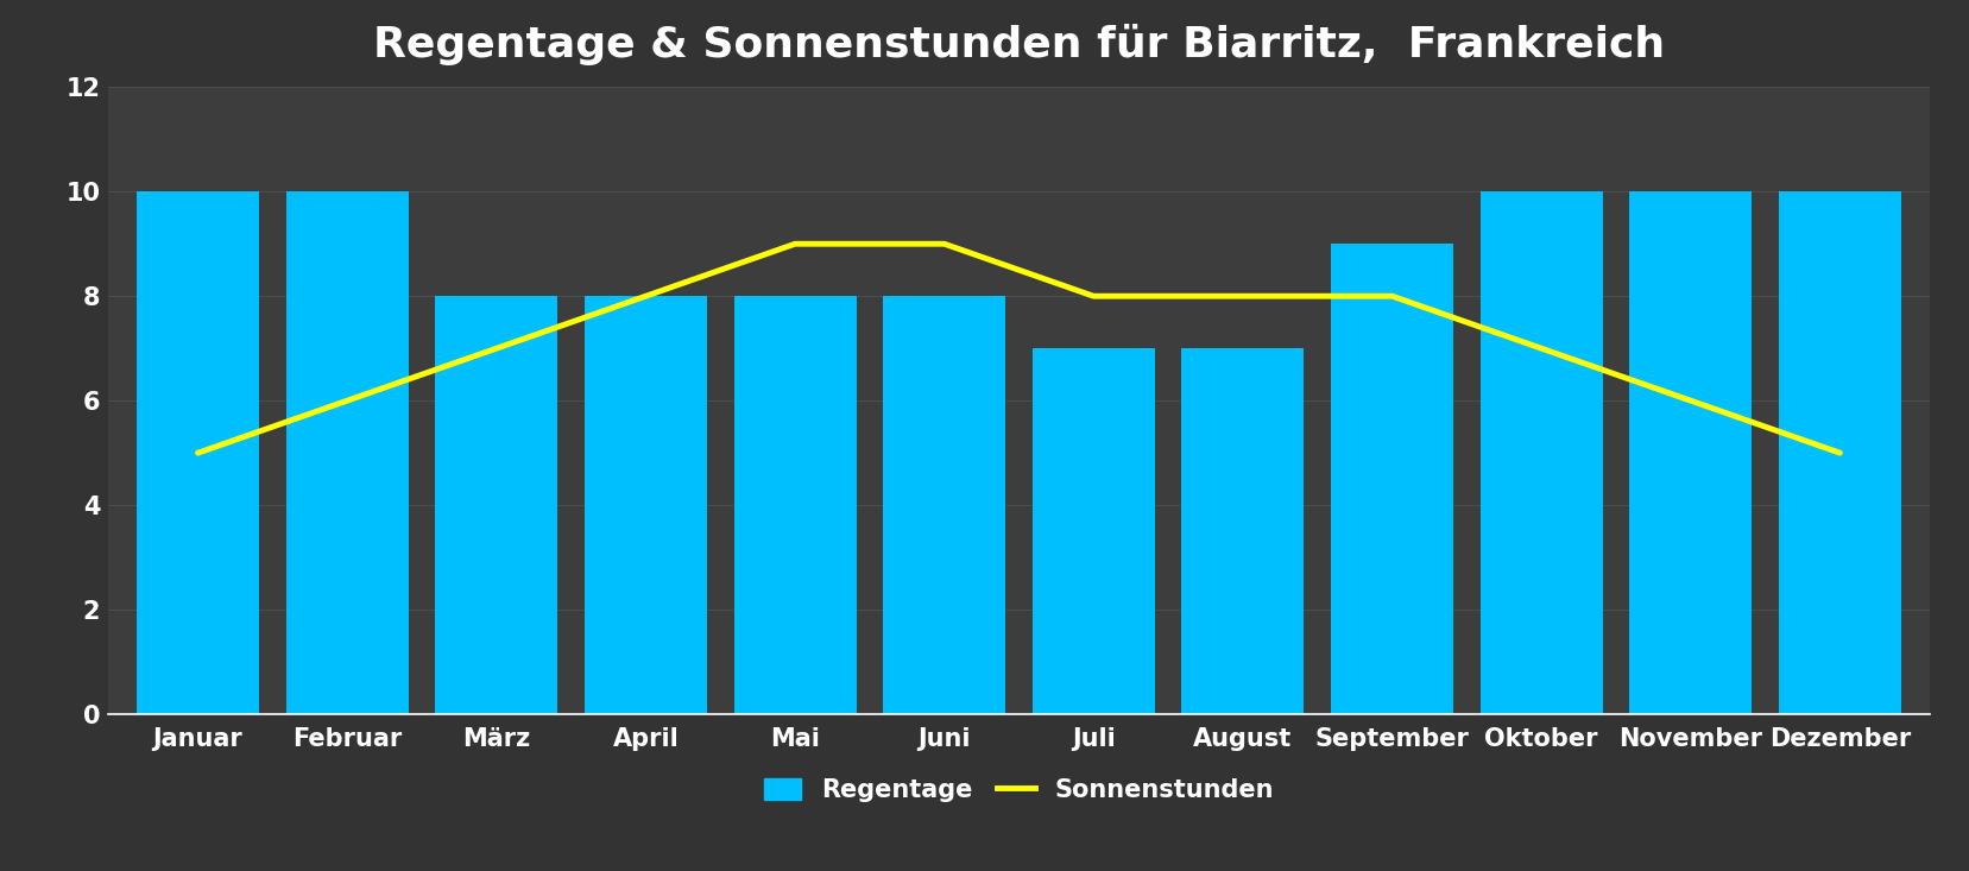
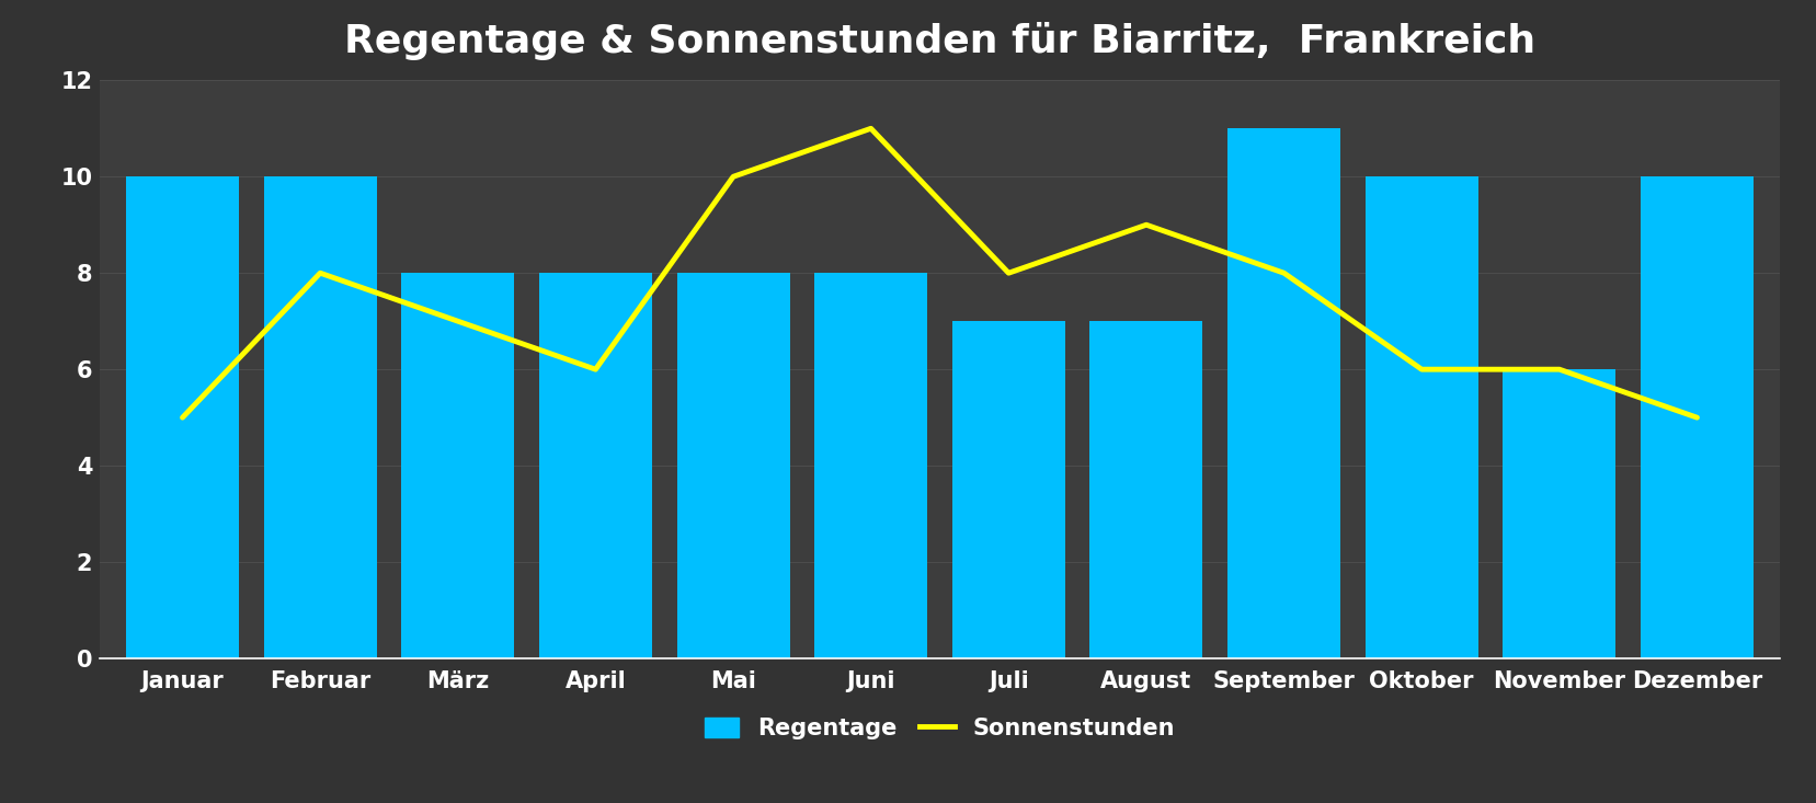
Sonnenstunden/Februar: 6 -> 8
Sonnenstunden/April: 8 -> 6
Sonnenstunden/Mai: 9 -> 10
Sonnenstunden/Juni: 9 -> 11
Sonnenstunden/August: 8 -> 9
Regentage/September: 9 -> 11
Sonnenstunden/Oktober: 7 -> 6
Regentage/November: 10 -> 6
